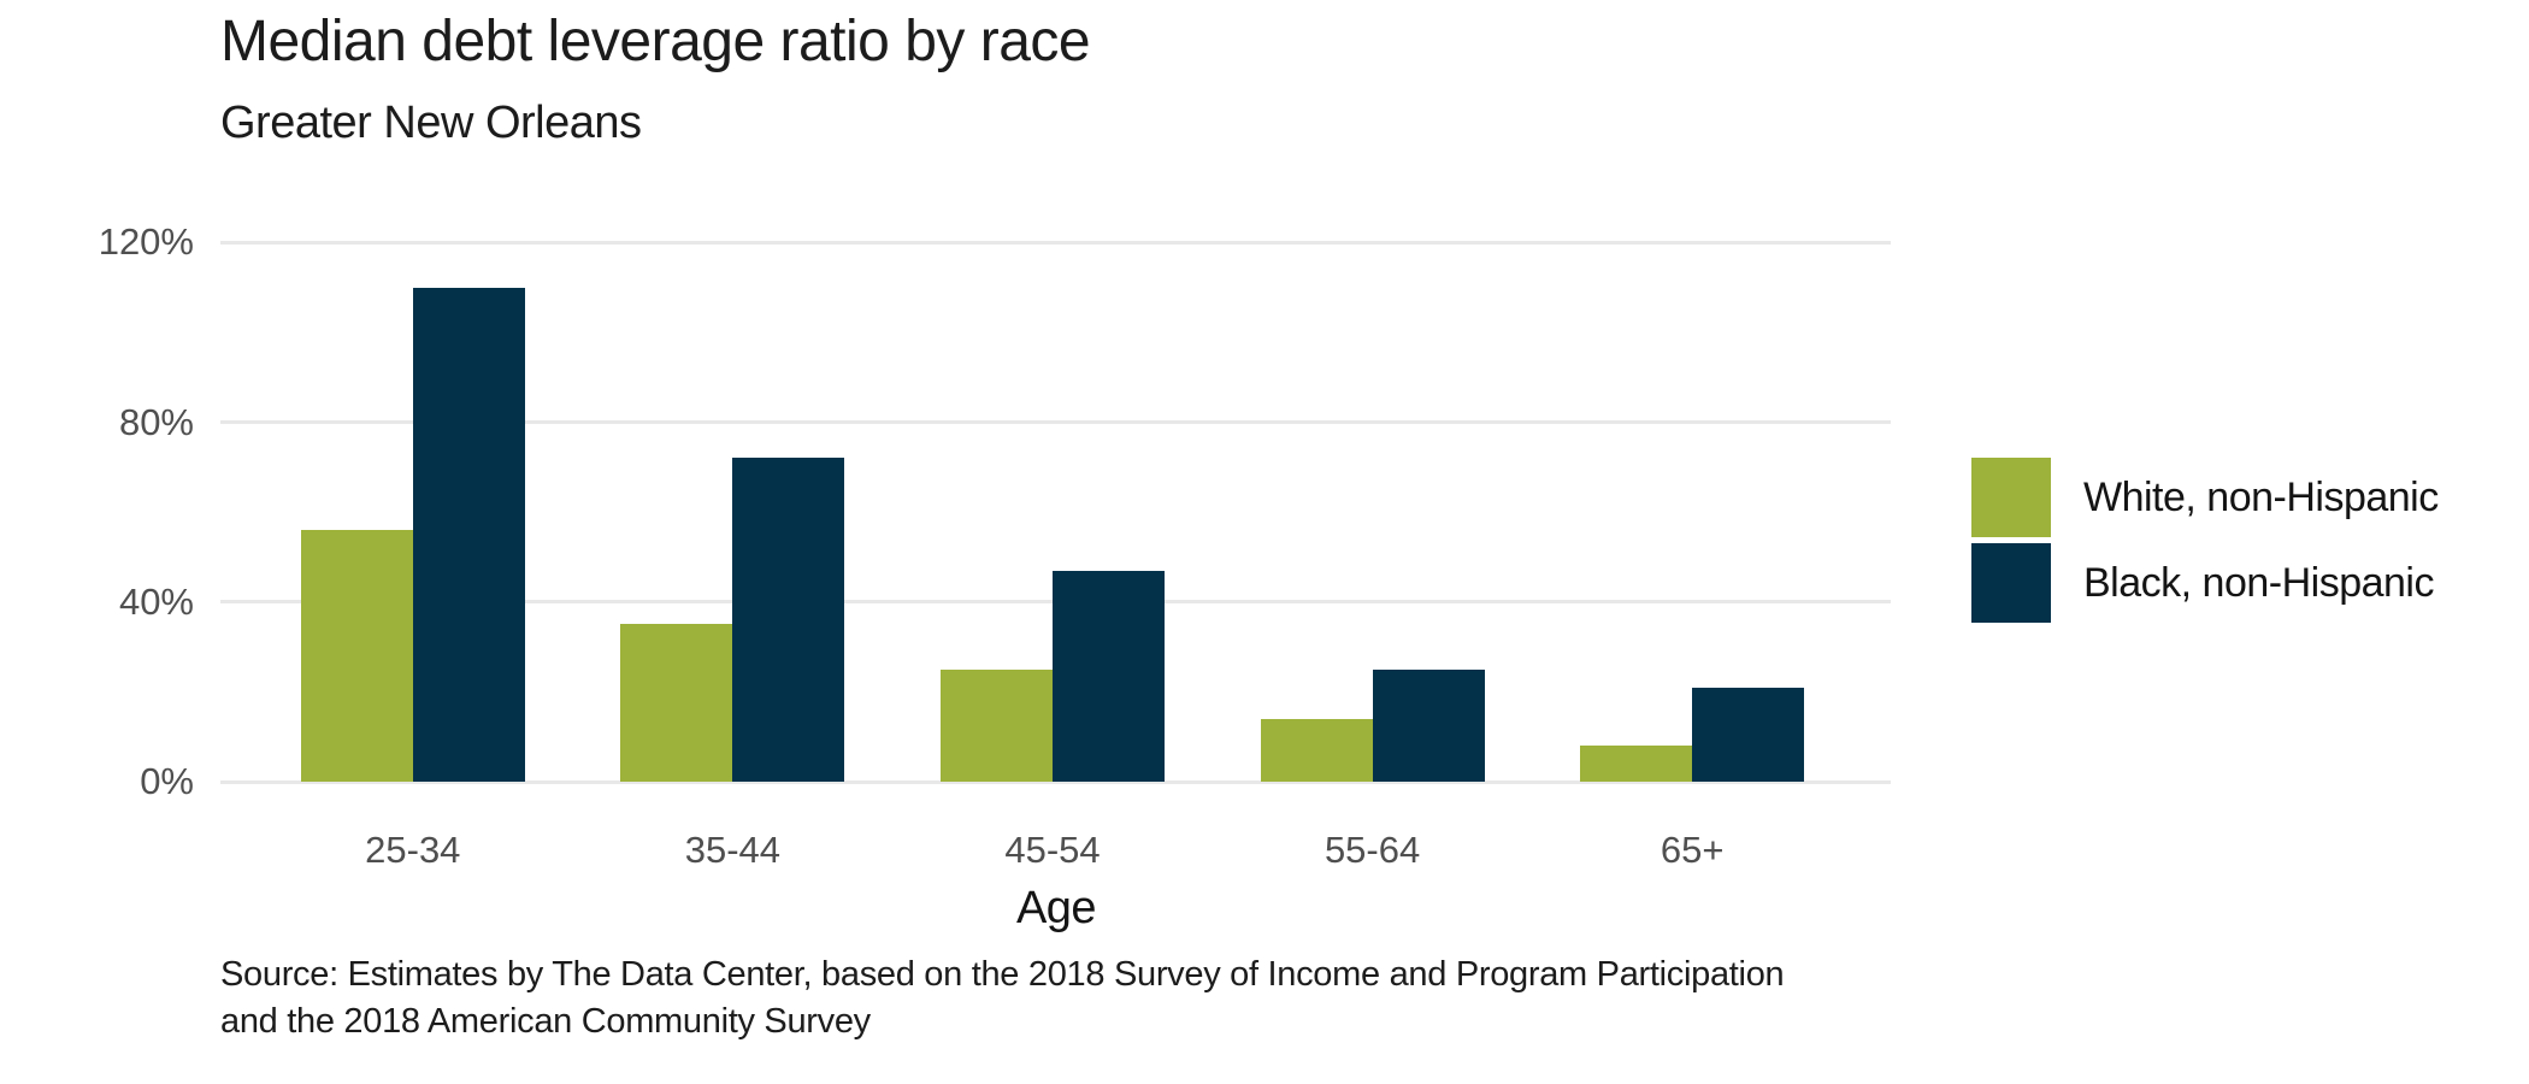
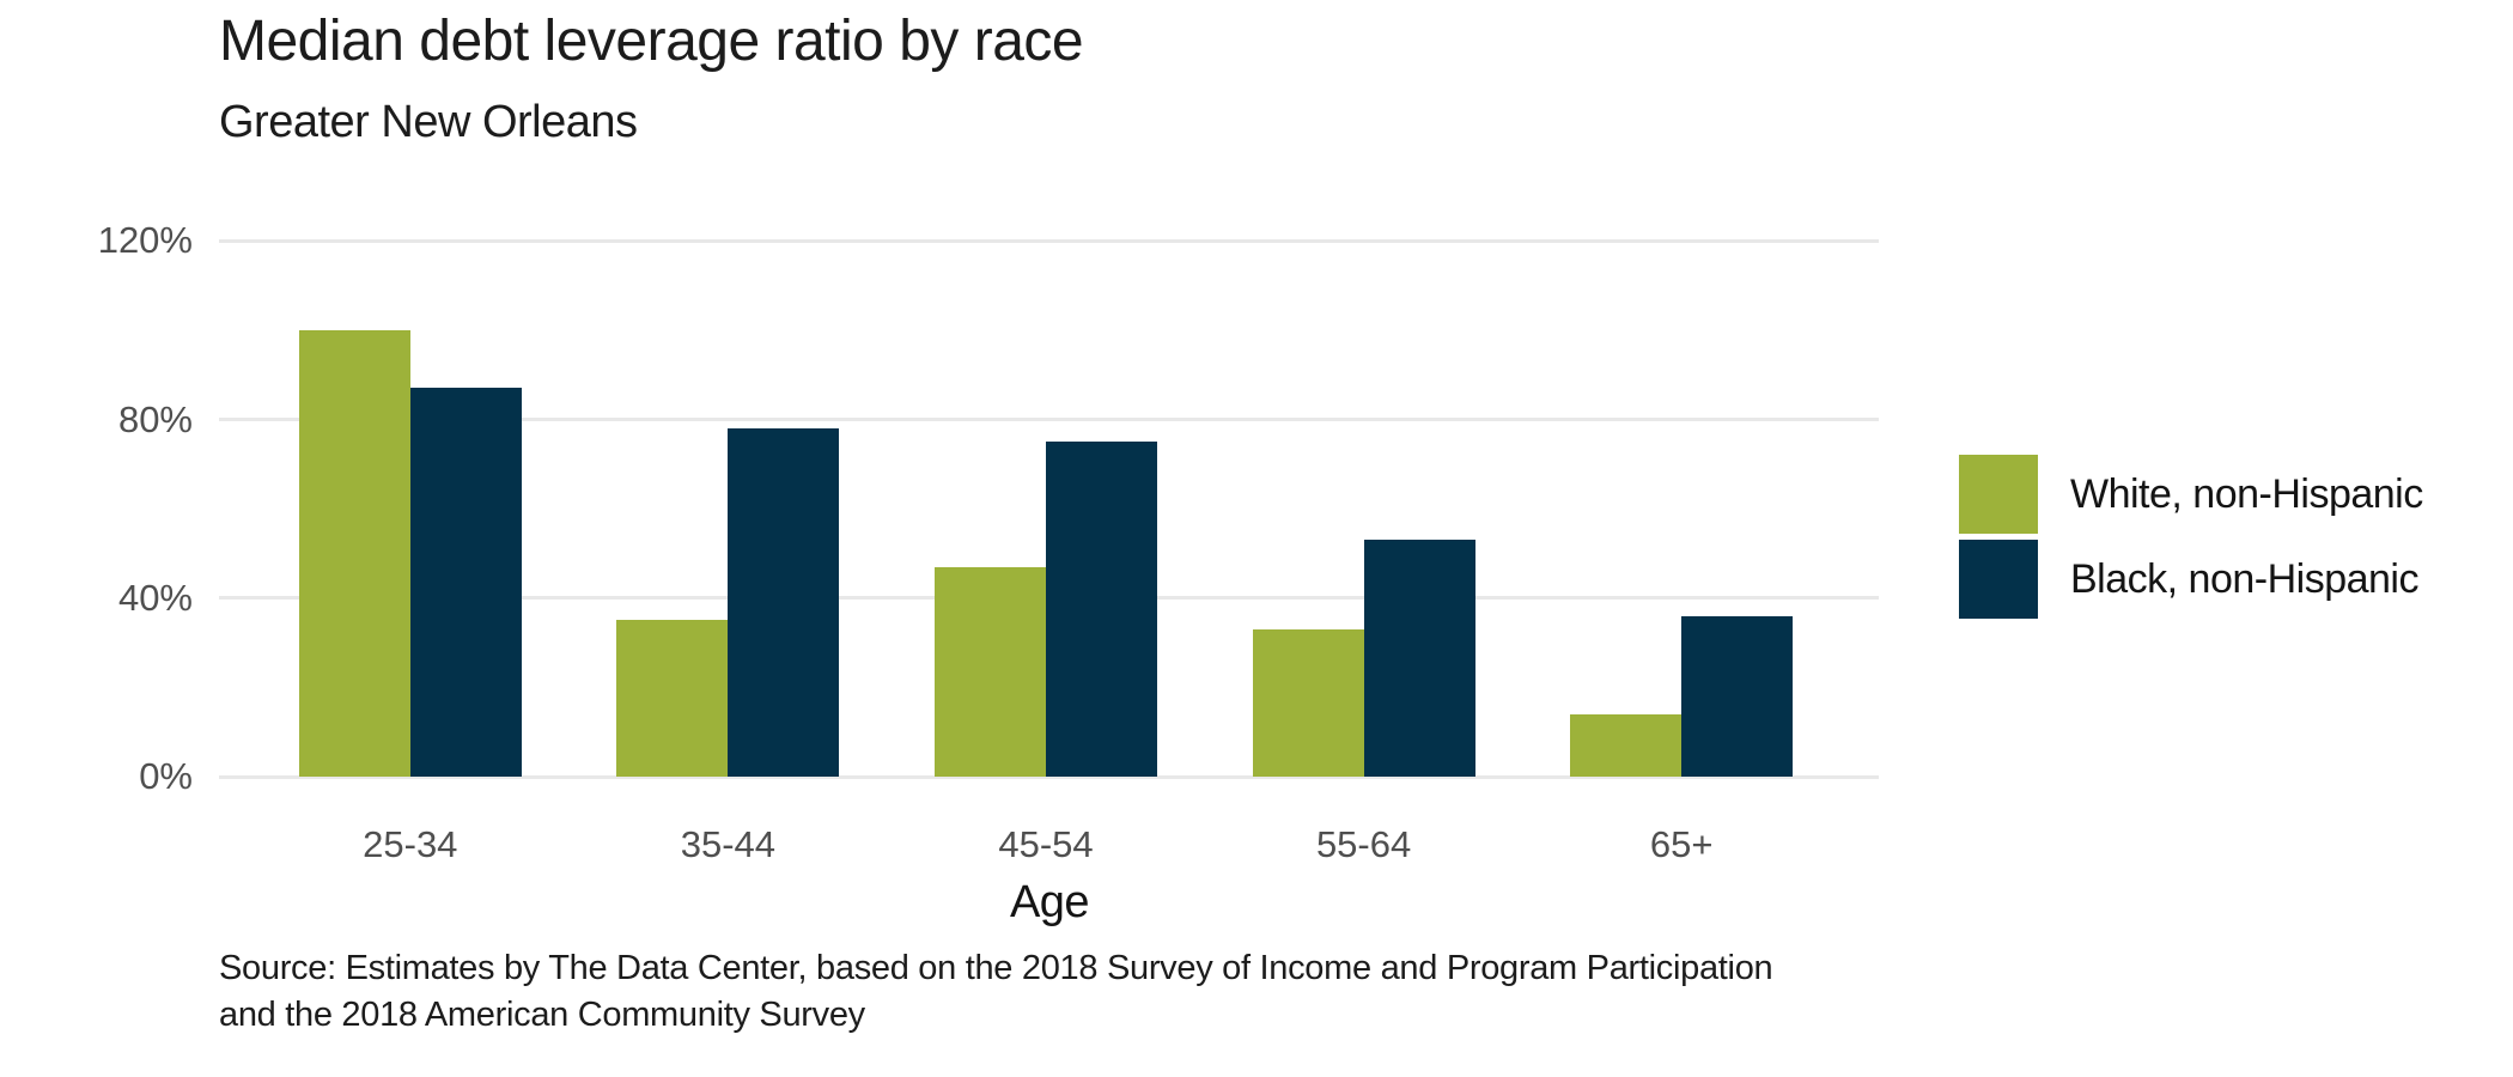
White, non-Hispanic/25-34: 56% -> 100%
Black, non-Hispanic/25-34: 110% -> 87%
Black, non-Hispanic/35-44: 72% -> 78%
White, non-Hispanic/45-54: 25% -> 47%
Black, non-Hispanic/45-54: 47% -> 75%
White, non-Hispanic/55-64: 14% -> 33%
Black, non-Hispanic/55-64: 25% -> 53%
White, non-Hispanic/65+: 8% -> 14%
Black, non-Hispanic/65+: 21% -> 36%
